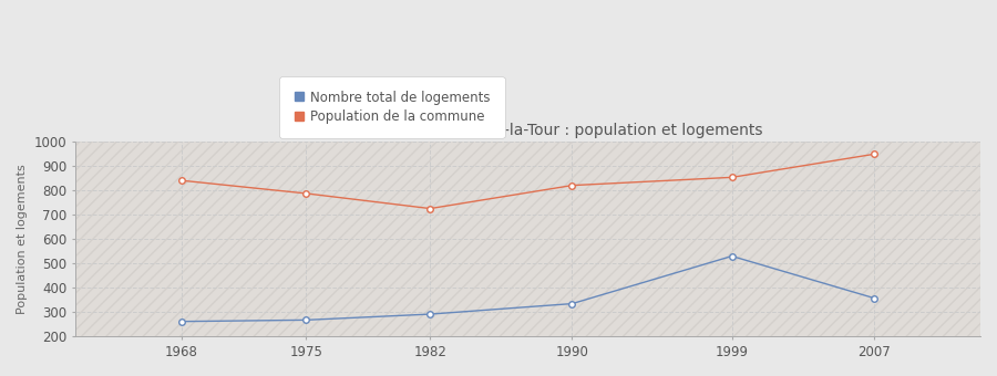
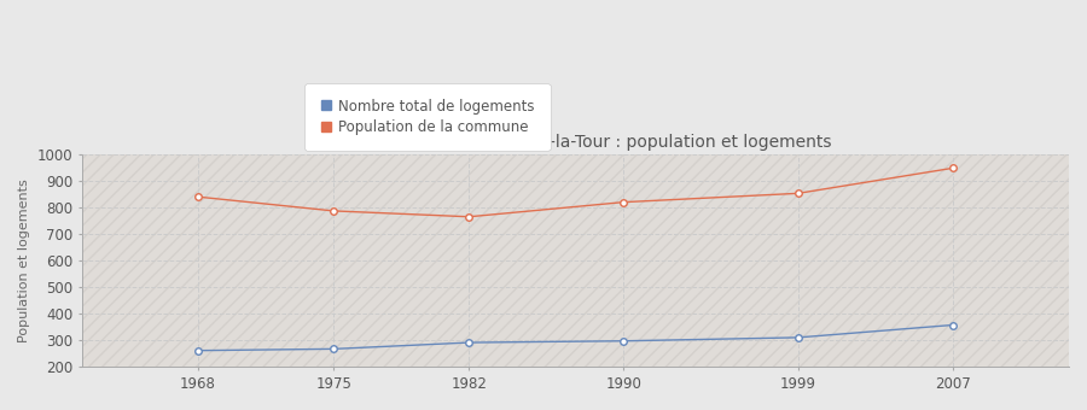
Population de la commune/1982: 725 -> 765
Nombre total de logements/1990: 335 -> 298
Nombre total de logements/1999: 530 -> 311
